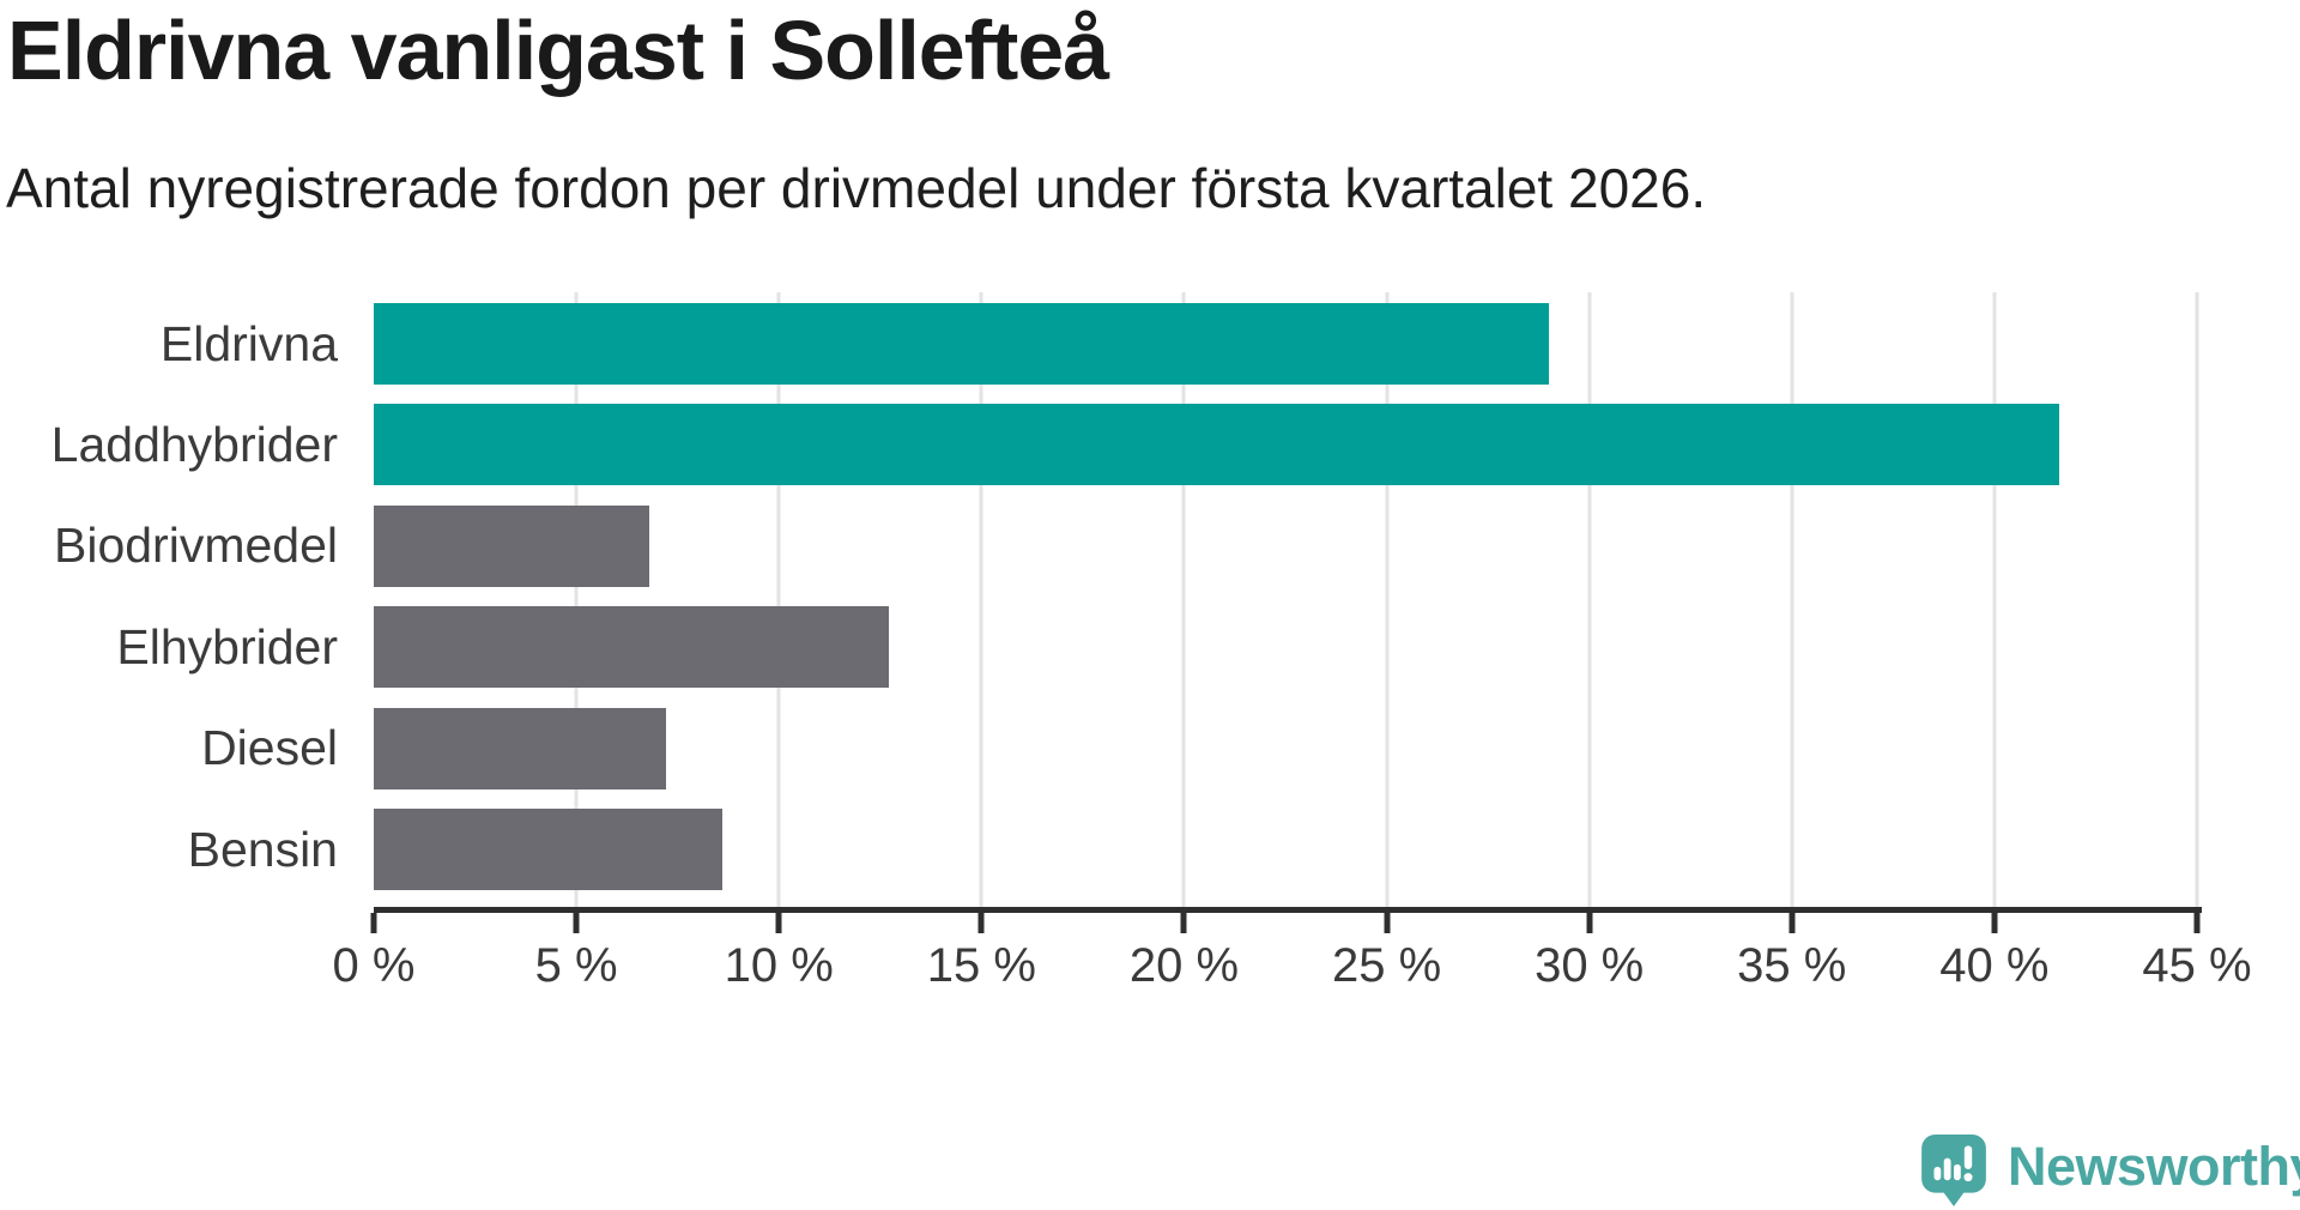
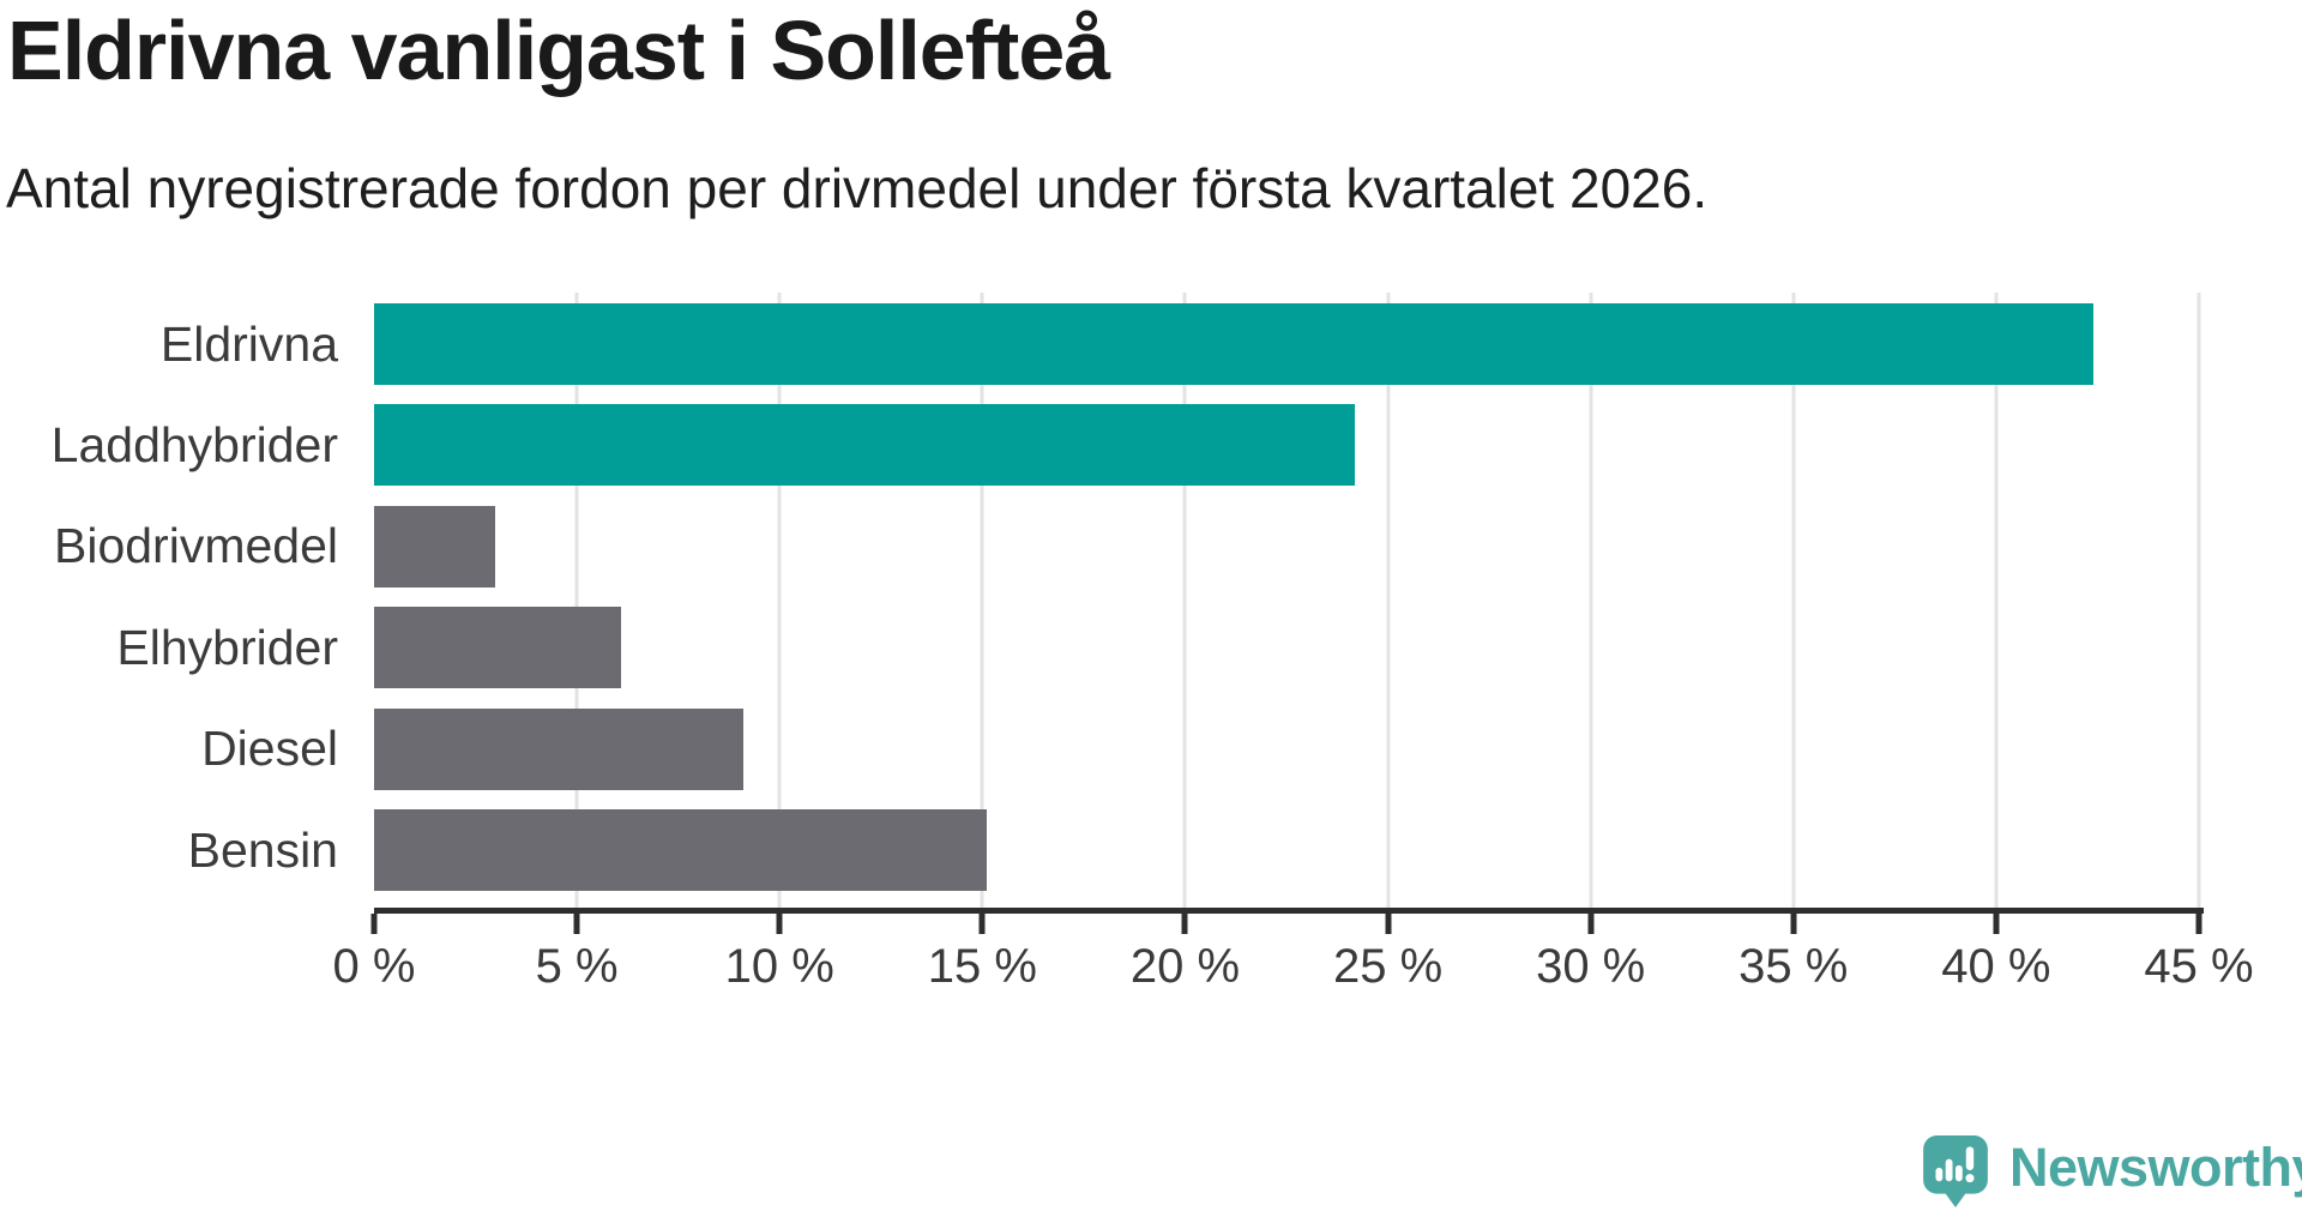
Eldrivna: 29.0% -> 42.4%
Laddhybrider: 41.6% -> 24.2%
Biodrivmedel: 6.8% -> 3.0%
Elhybrider: 12.7% -> 6.1%
Diesel: 7.2% -> 9.1%
Bensin: 8.6% -> 15.1%
